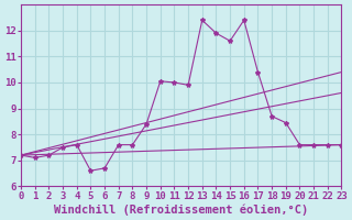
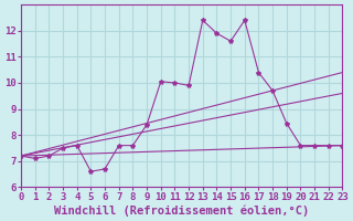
18: 8.70 -> 9.70
